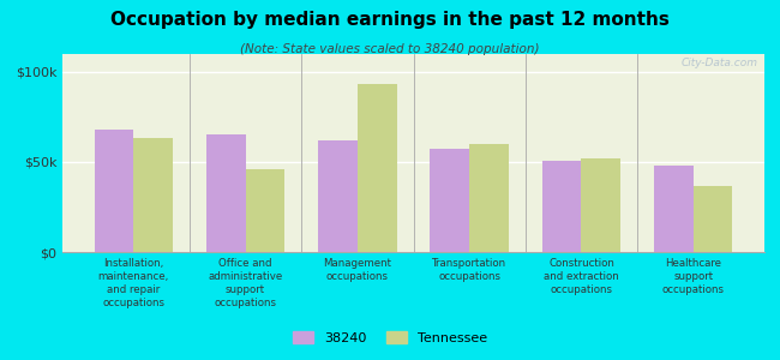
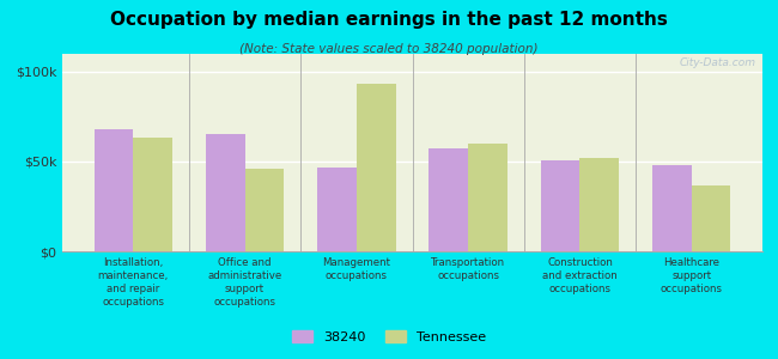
38240/Management occupations: $62k -> $47k
